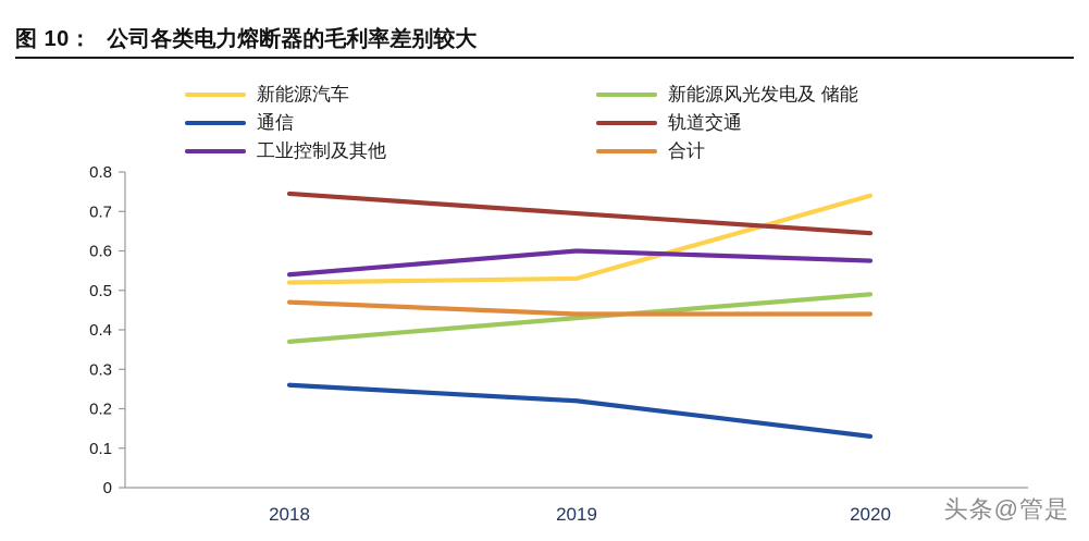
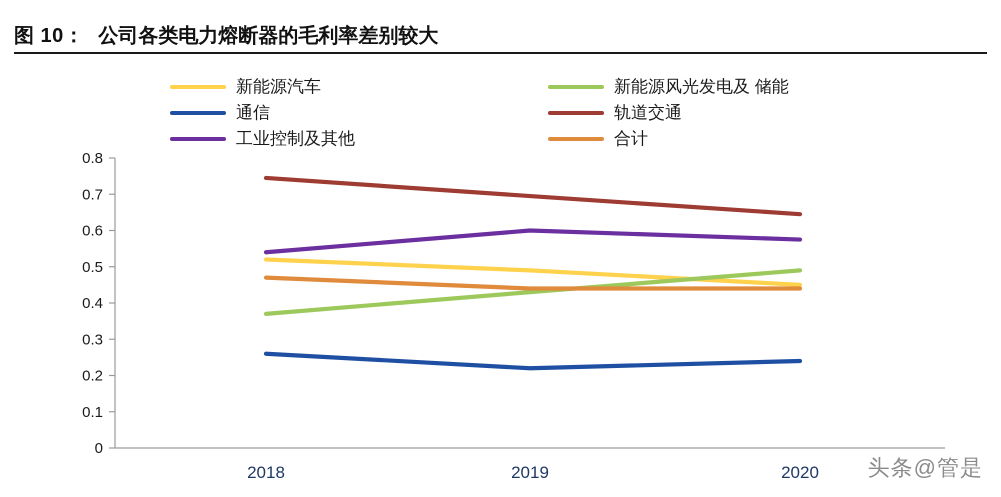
新能源汽车/2019: 0.53 -> 0.49
新能源汽车/2020: 0.74 -> 0.45
通信/2020: 0.13 -> 0.24
